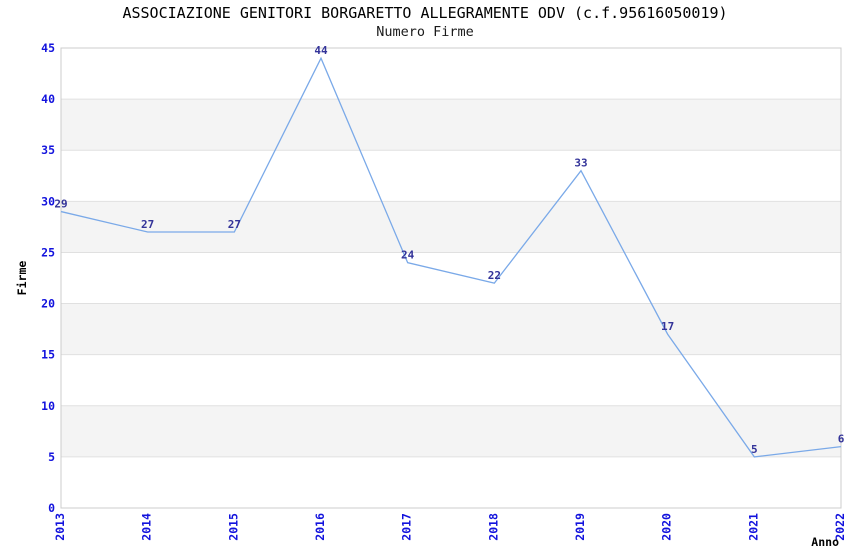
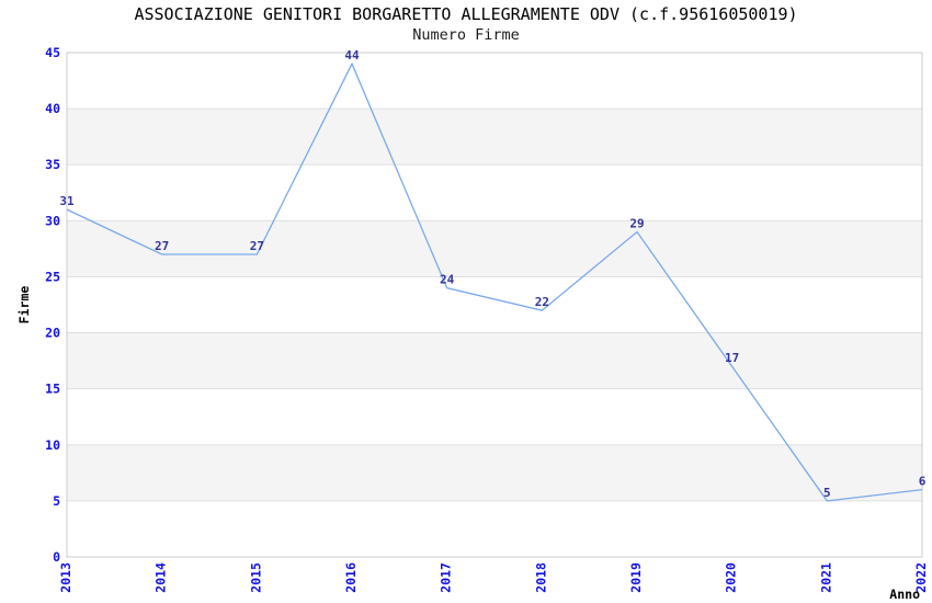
2013: 29 -> 31
2019: 33 -> 29
